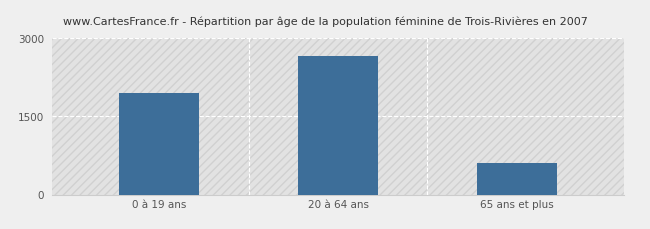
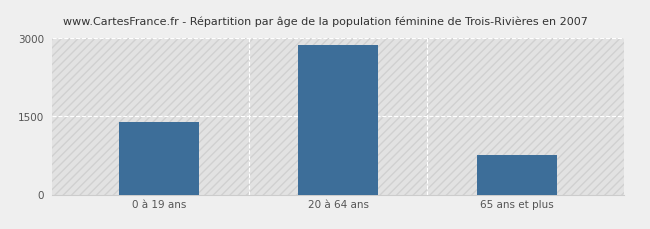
0 à 19 ans: 1940 -> 1390
20 à 64 ans: 2660 -> 2860
65 ans et plus: 600 -> 750
